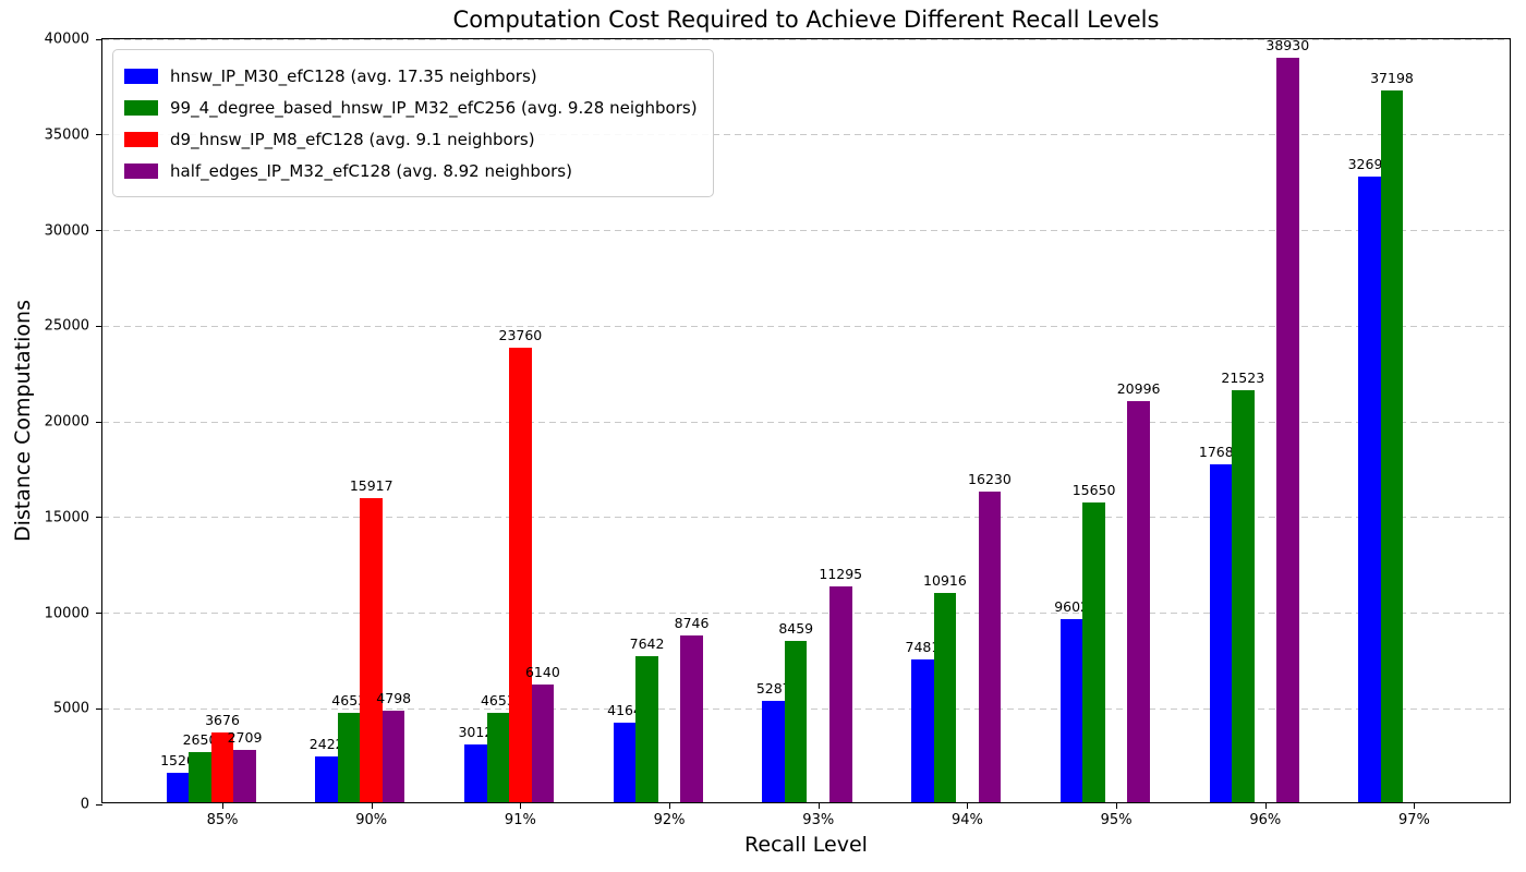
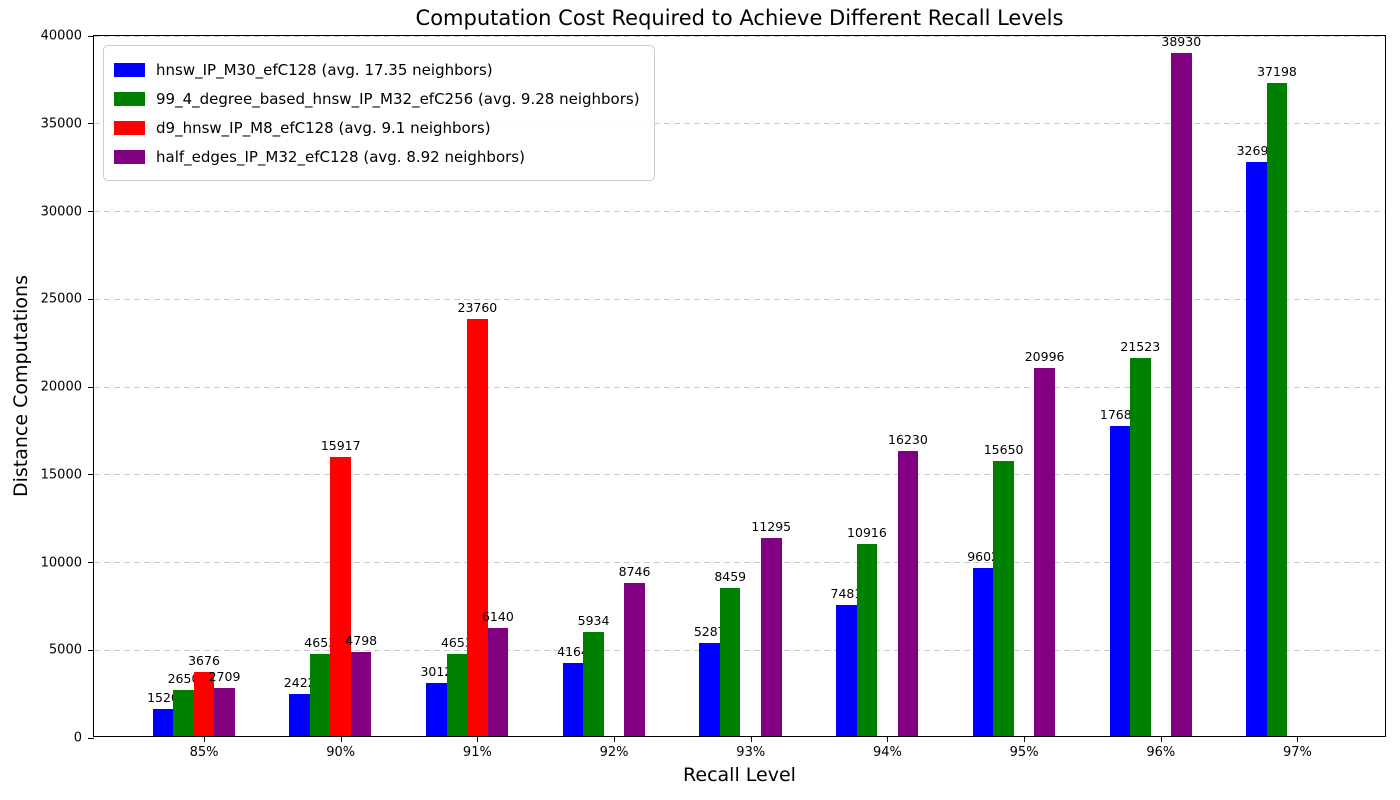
99_4_degree_based_hnsw_IP_M32_efC256 (avg. 9.28 neighbors)/92%: 7642 -> 5934
